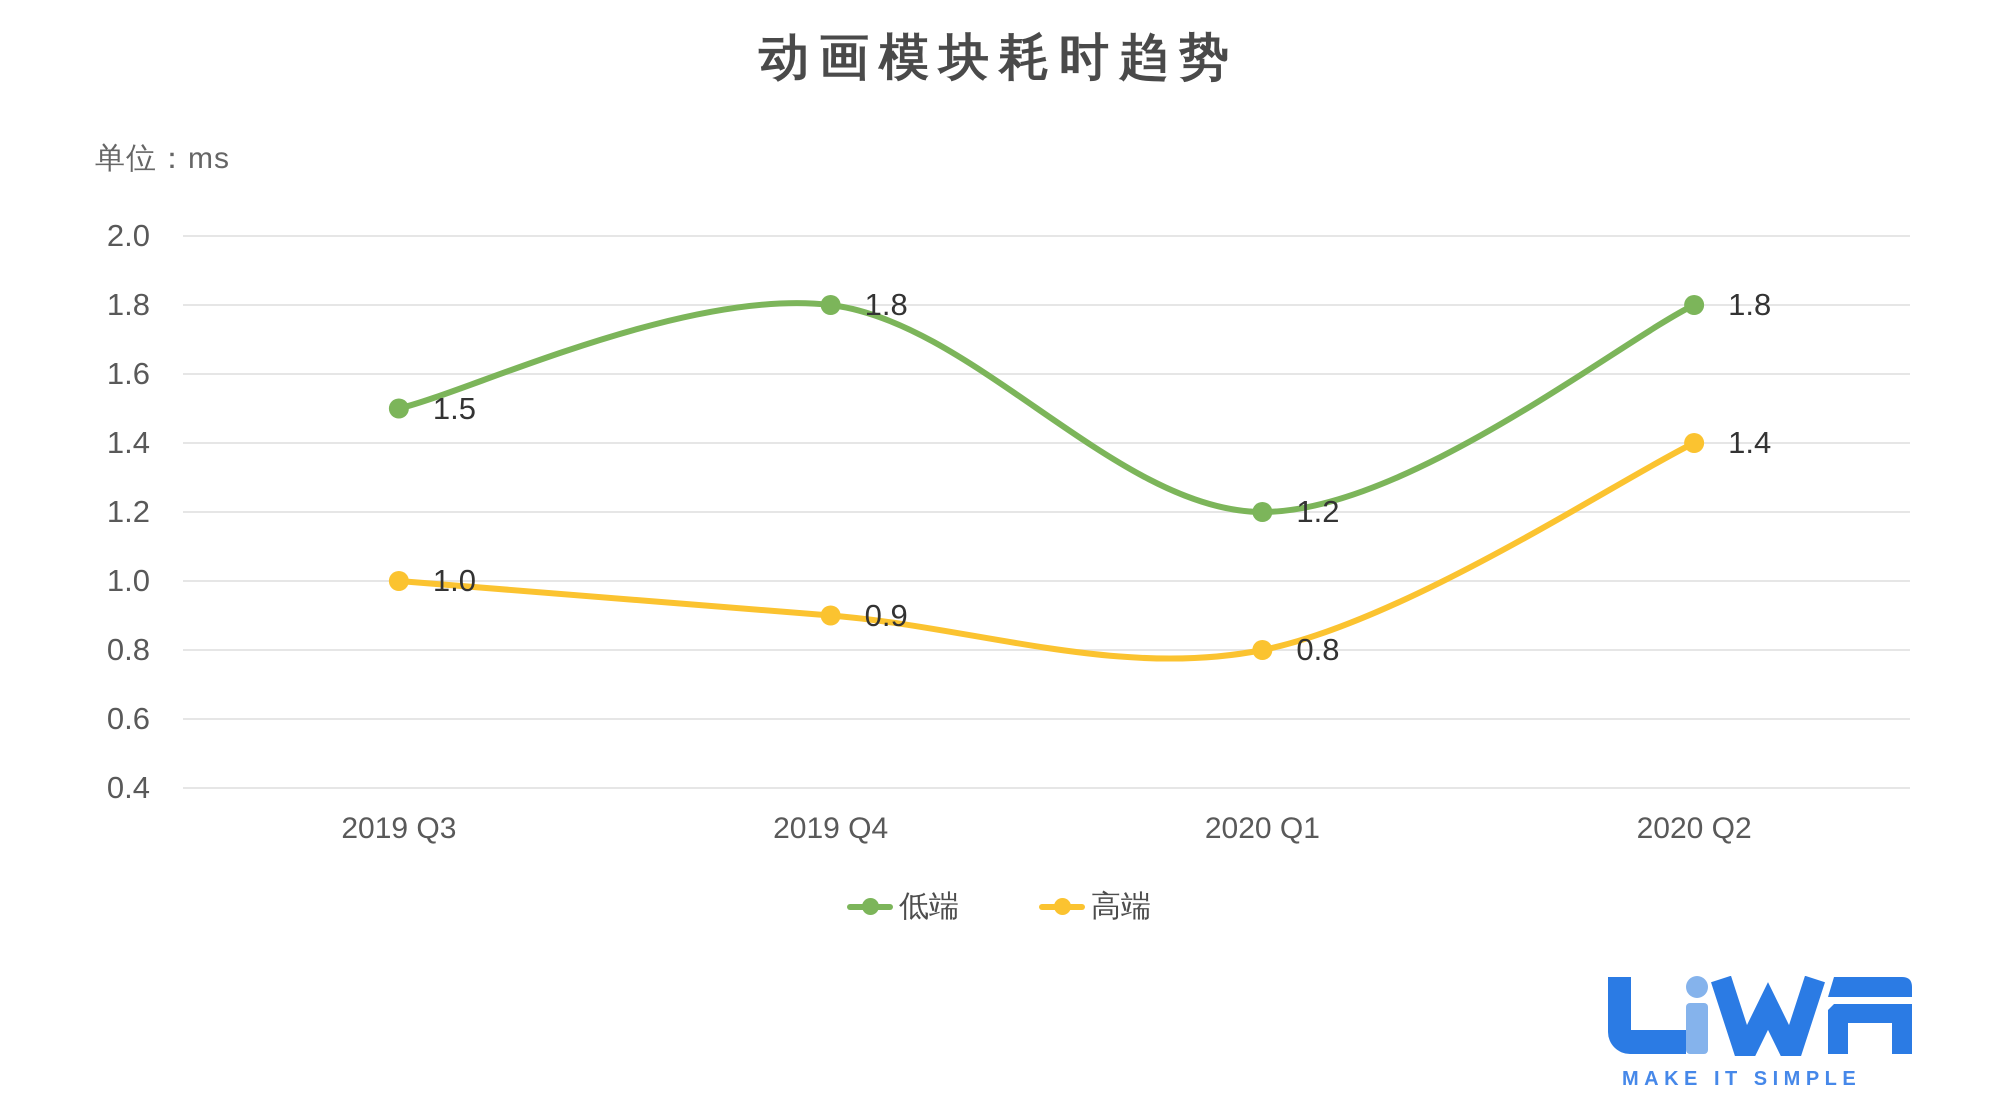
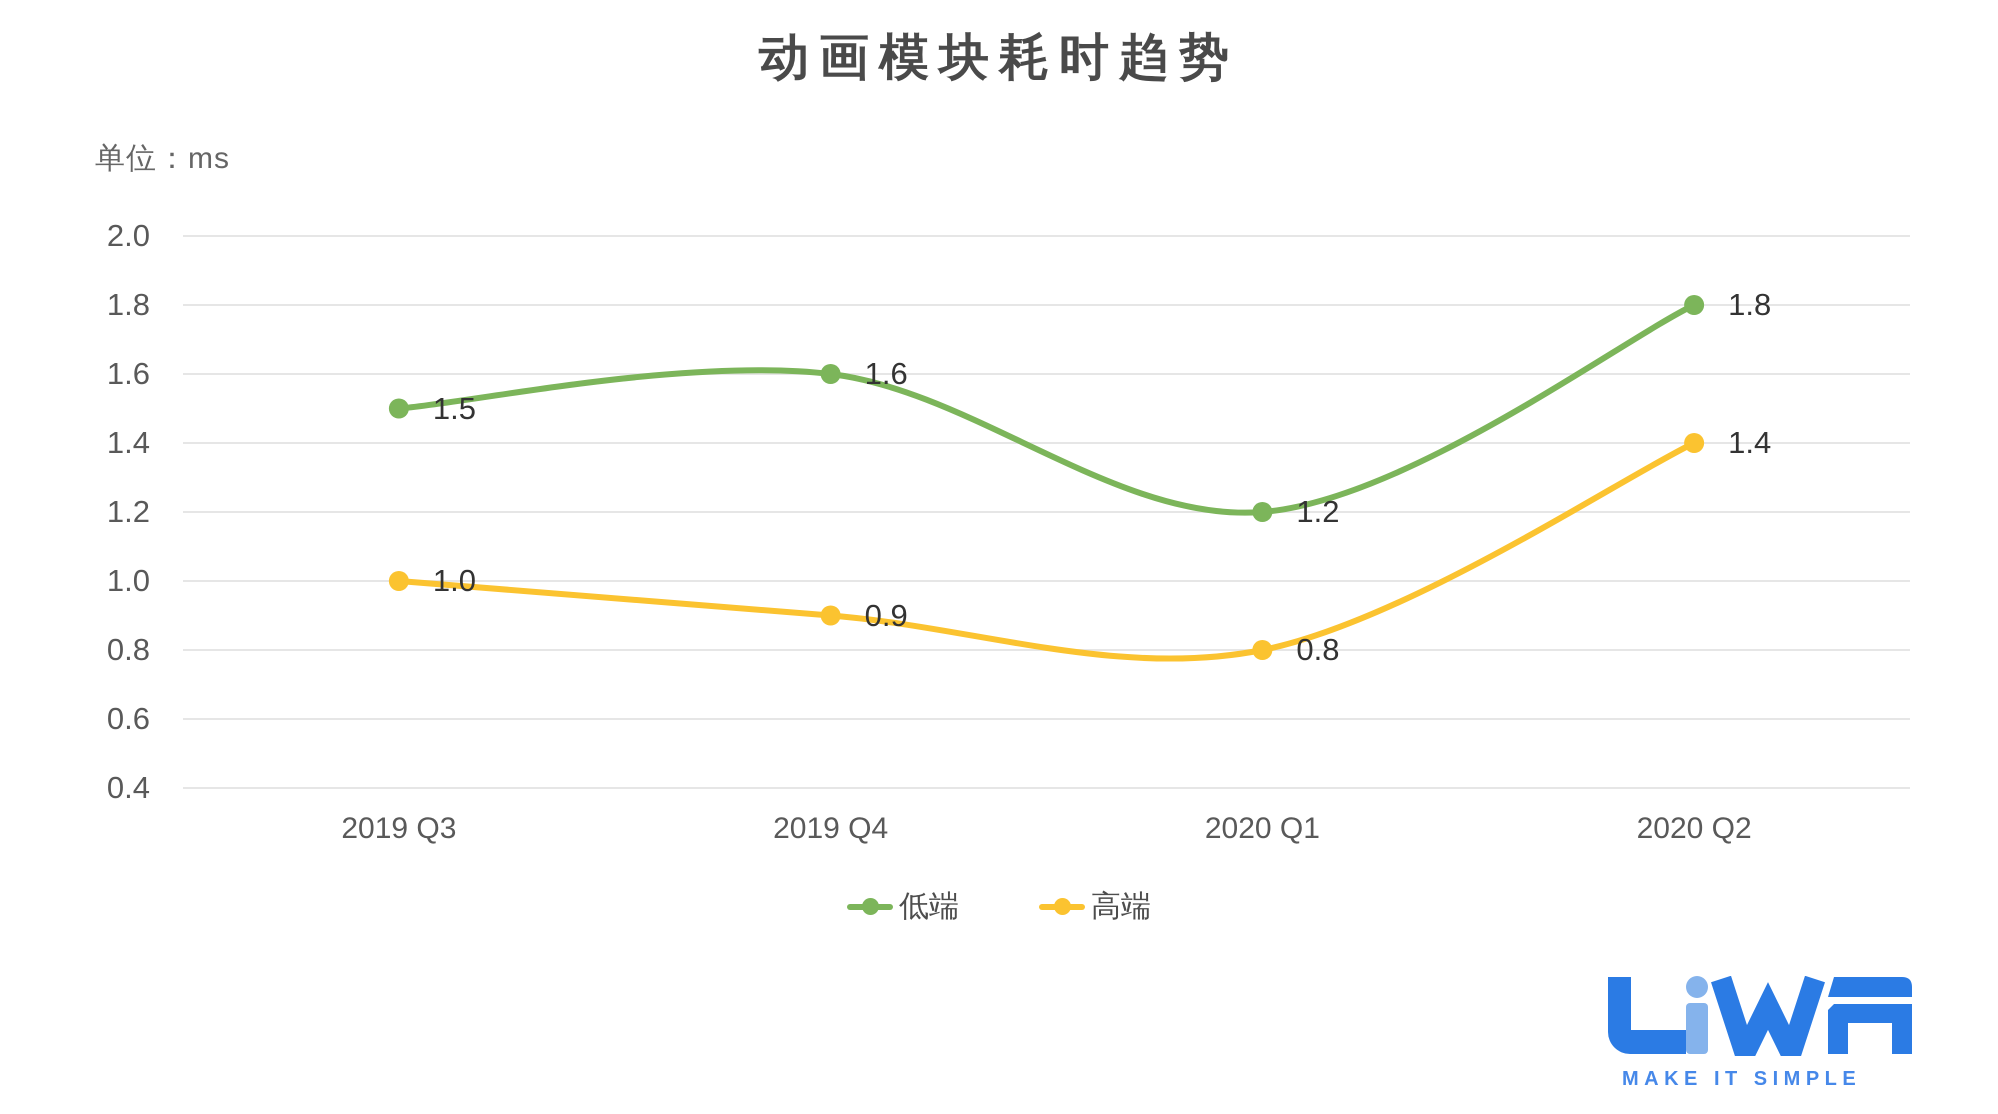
低端/2019 Q4: 1.8 -> 1.6
